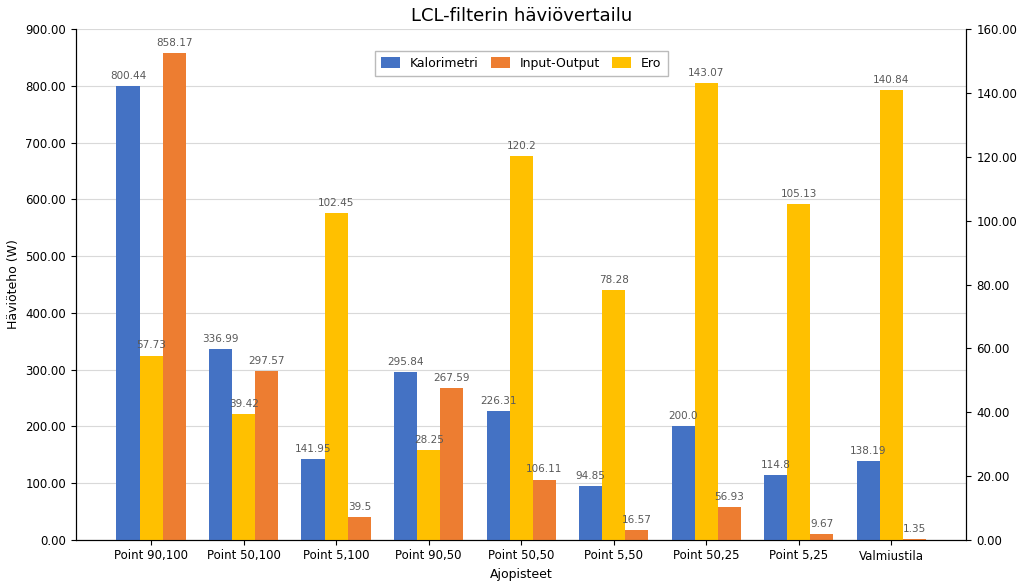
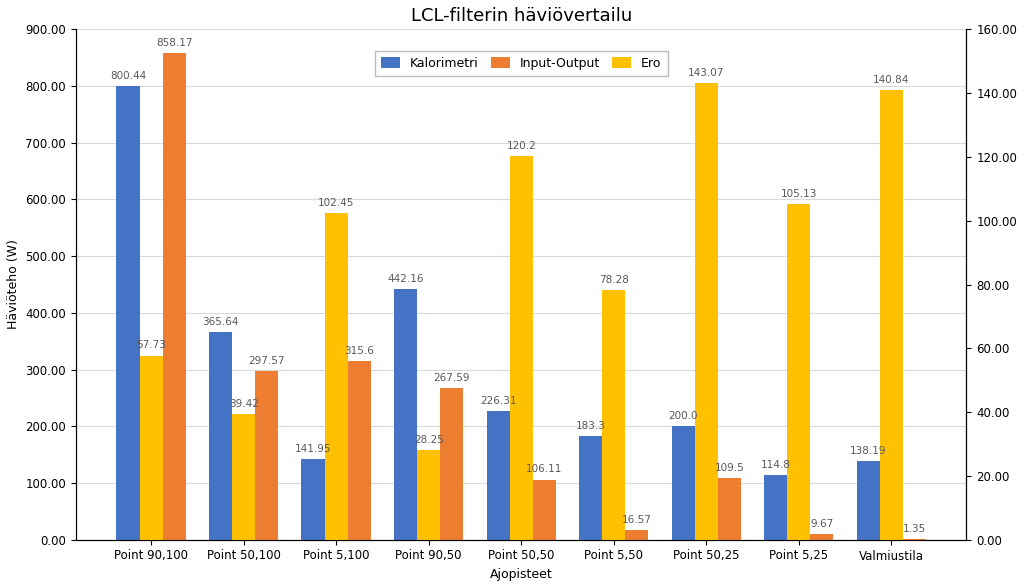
Kalorimetri/Point 50,100: 336.99 -> 365.64
Input-Output/Point 5,100: 39.5 -> 315.6
Kalorimetri/Point 90,50: 295.84 -> 442.16
Kalorimetri/Point 5,50: 94.85 -> 183.3
Input-Output/Point 50,25: 56.93 -> 109.5
